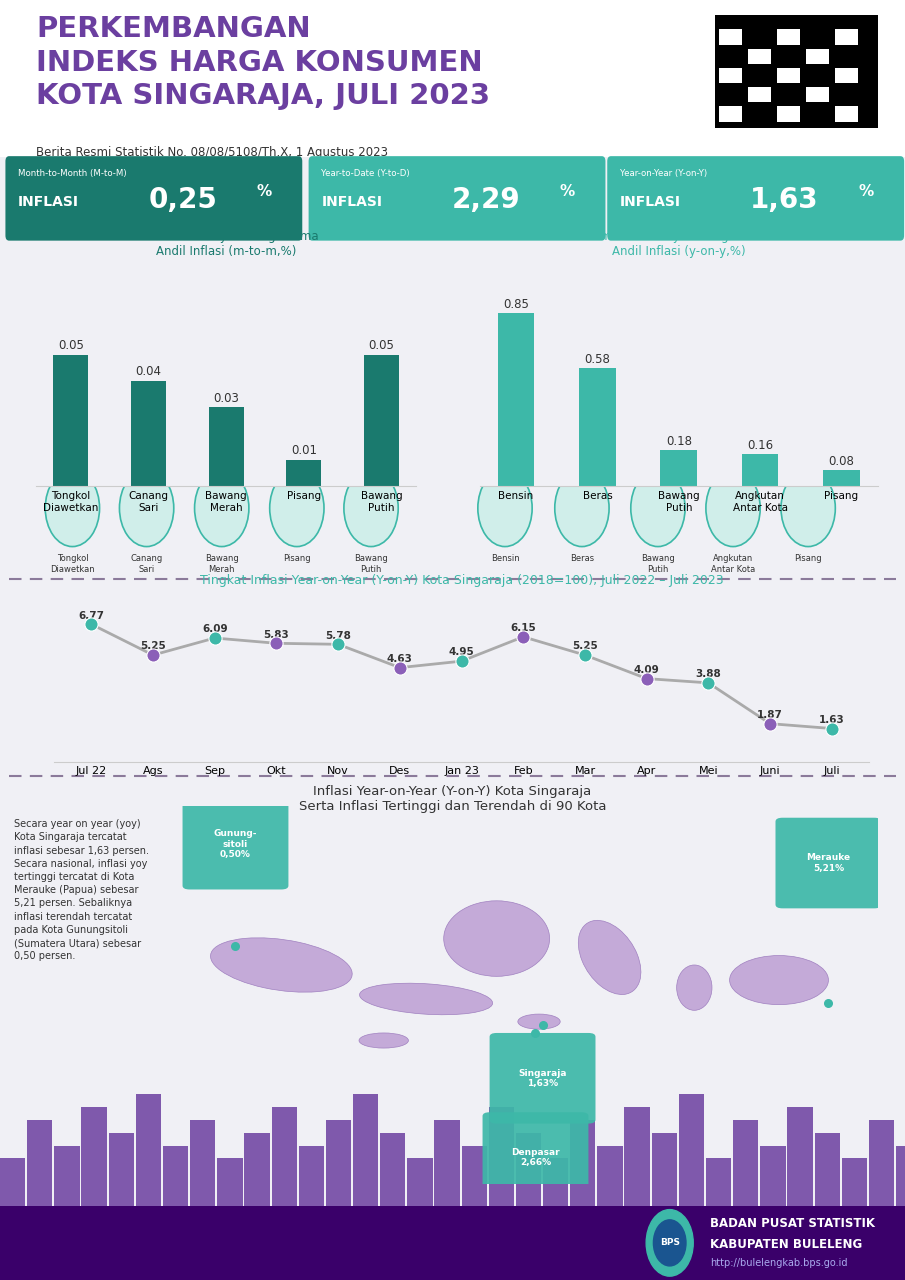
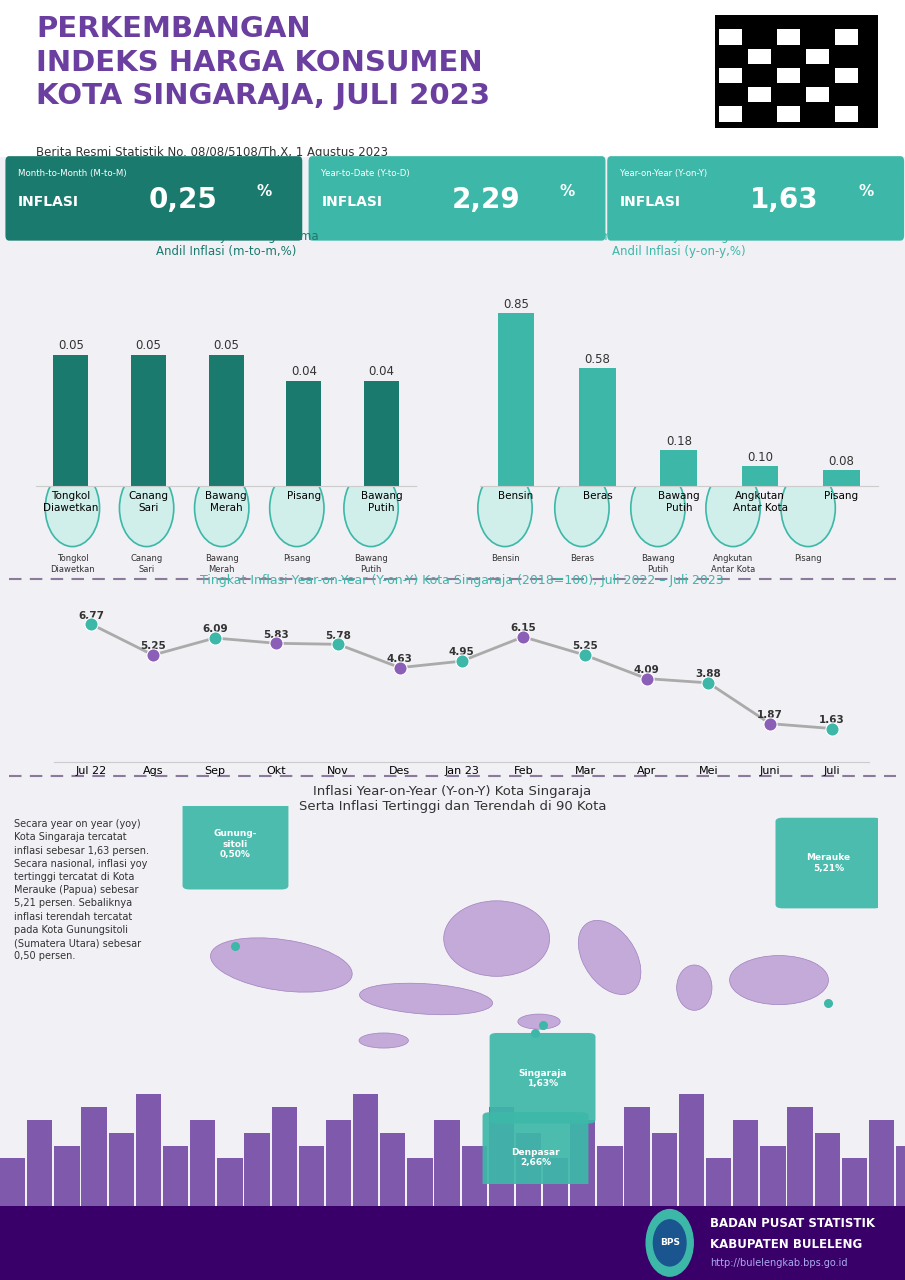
Komoditas Penyumbang Utama Andil Inflasi (m-to-m,%)/Canang Sari: 0.04 -> 0.05
Komoditas Penyumbang Utama Andil Inflasi (m-to-m,%)/Bawang Merah: 0.03 -> 0.05
Komoditas Penyumbang Utama Andil Inflasi (m-to-m,%)/Pisang: 0.01 -> 0.04
Komoditas Penyumbang Utama Andil Inflasi (m-to-m,%)/Bawang Putih: 0.05 -> 0.04
Komoditas Penyumbang Utama Andil Inflasi (y-on-y,%)/Angkutan Antar Kota: 0.16 -> 0.10
